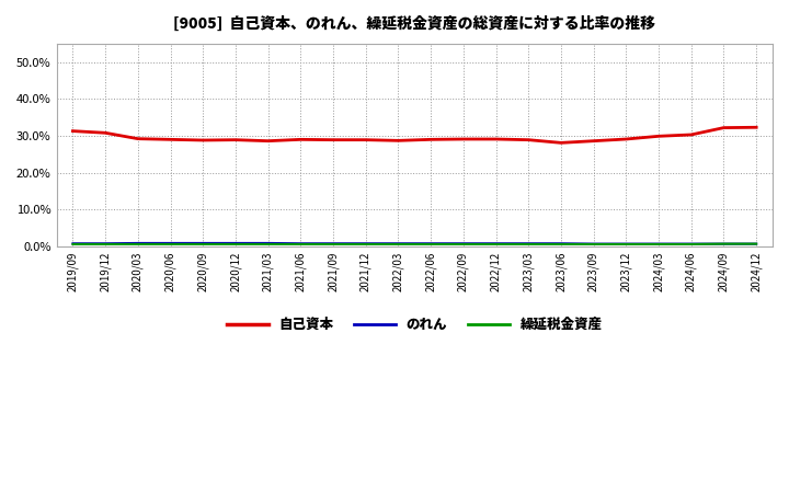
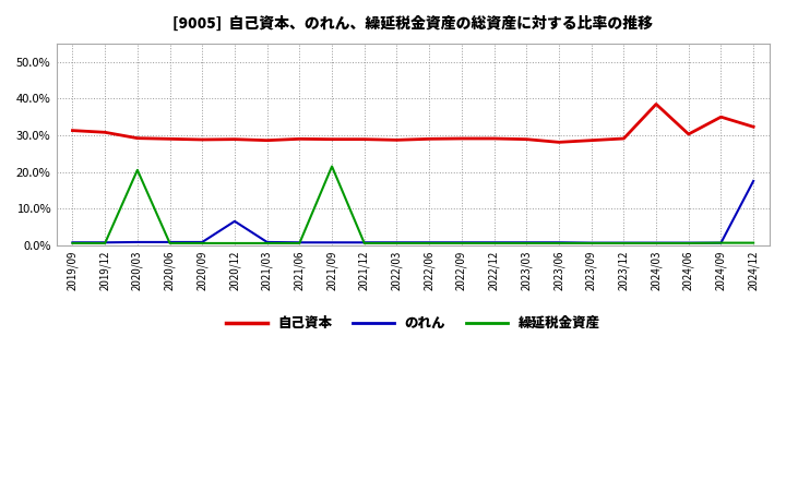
繰延税金資産/2020/03: 0.5% -> 20.5%
のれん/2020/12: 0.8% -> 6.5%
繰延税金資産/2021/09: 0.5% -> 21.5%
自己資本/2024/03: 29.9% -> 38.5%
自己資本/2024/09: 32.2% -> 35.0%
のれん/2024/12: 0.6% -> 17.5%
